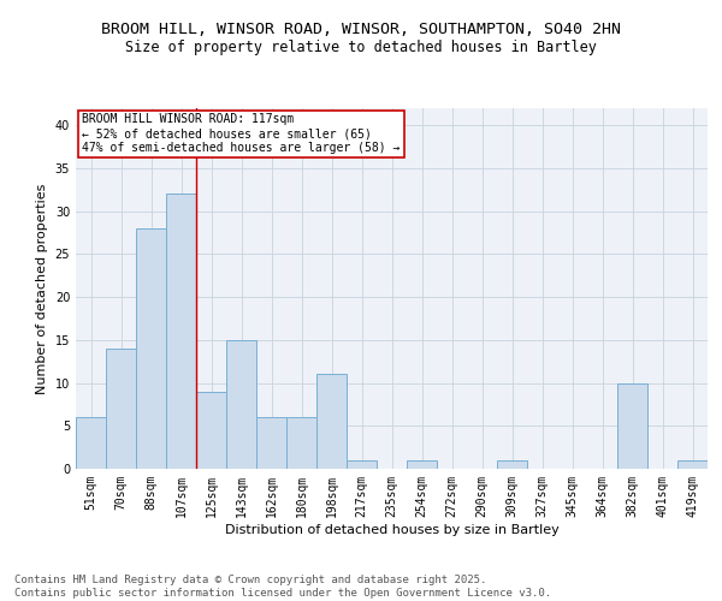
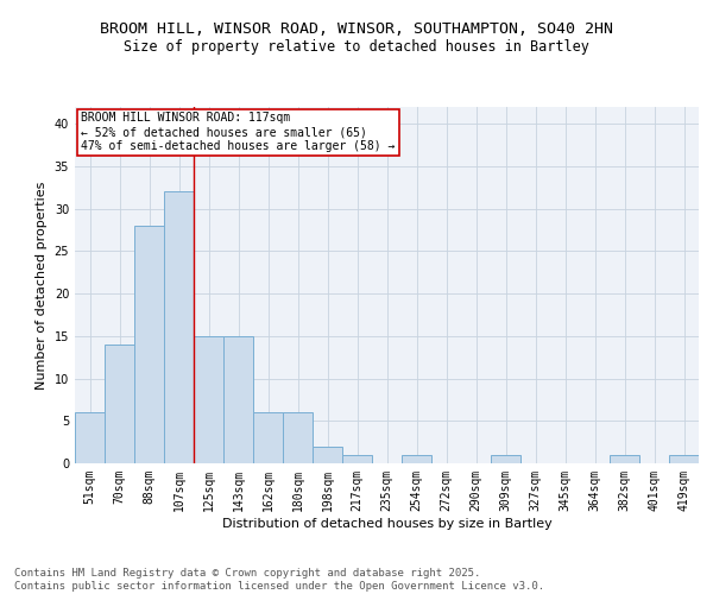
125sqm: 9 -> 15
198sqm: 11 -> 2
382sqm: 10 -> 1
